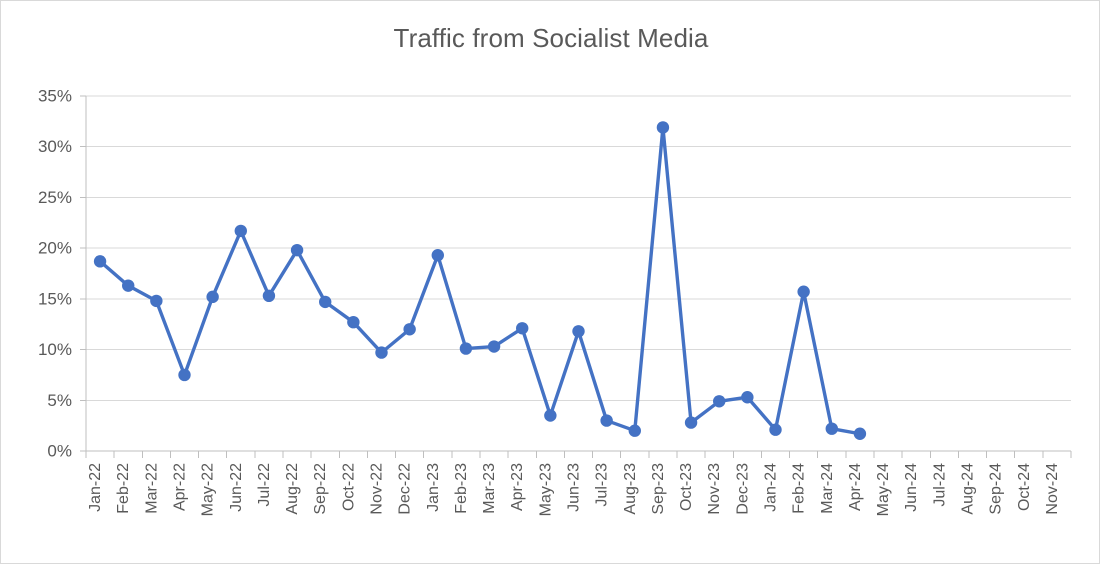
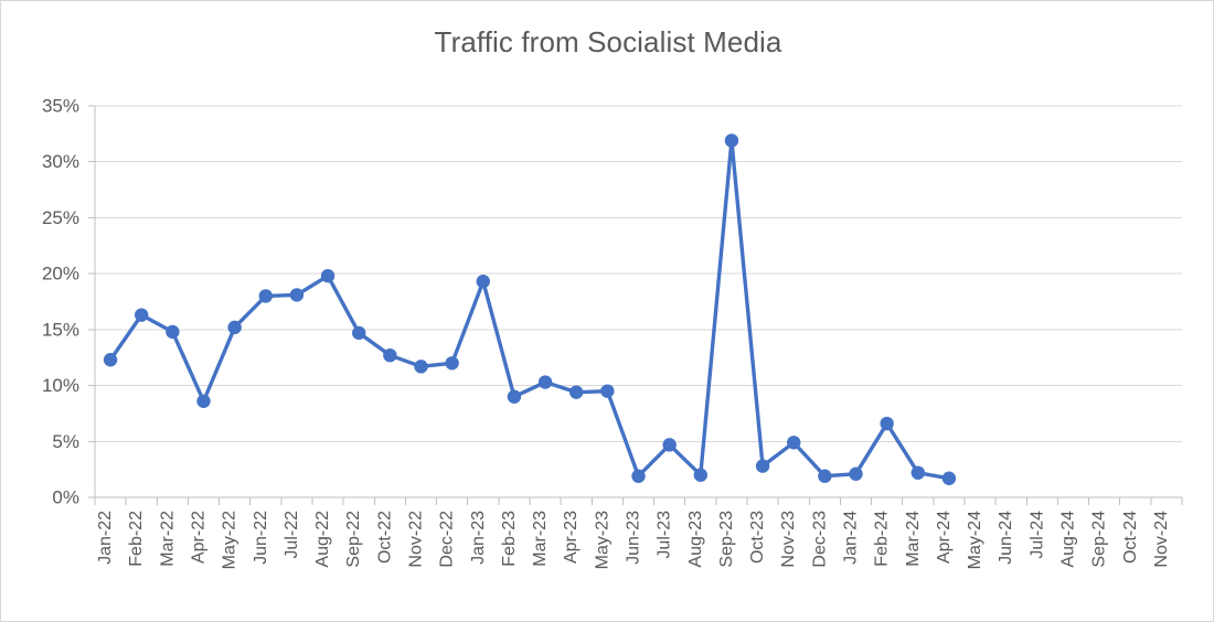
Jan-22: 18.7% -> 12.3%
Apr-22: 7.5% -> 8.6%
Jun-22: 21.7% -> 18.0%
Jul-22: 15.3% -> 18.1%
Nov-22: 9.7% -> 11.7%
Feb-23: 10.1% -> 9.0%
Apr-23: 12.1% -> 9.4%
May-23: 3.5% -> 9.5%
Jun-23: 11.8% -> 1.9%
Jul-23: 3.0% -> 4.7%
Dec-23: 5.3% -> 1.9%
Feb-24: 15.7% -> 6.6%
